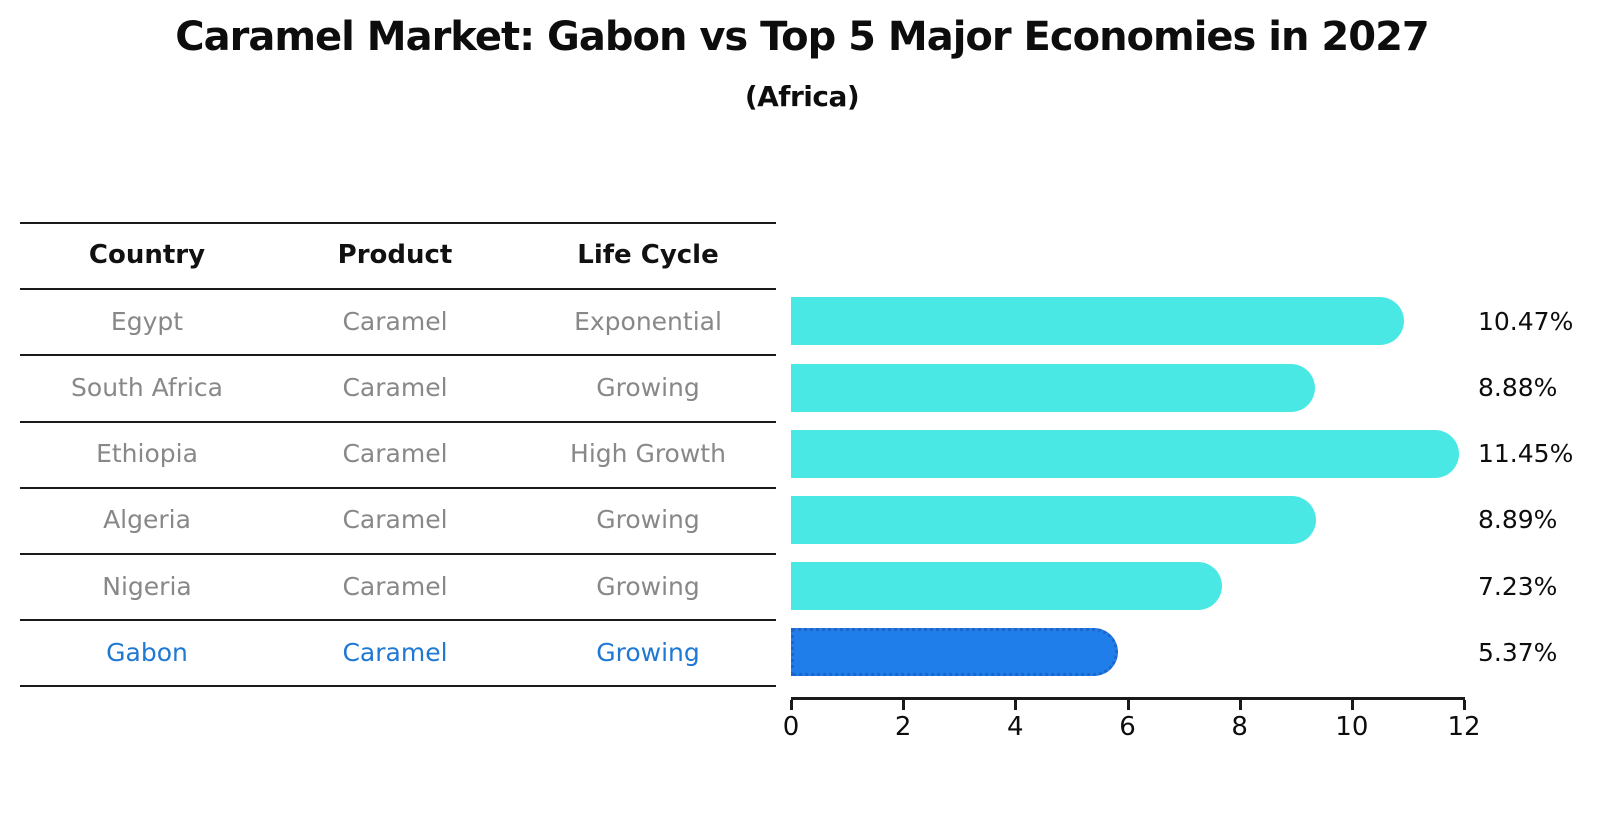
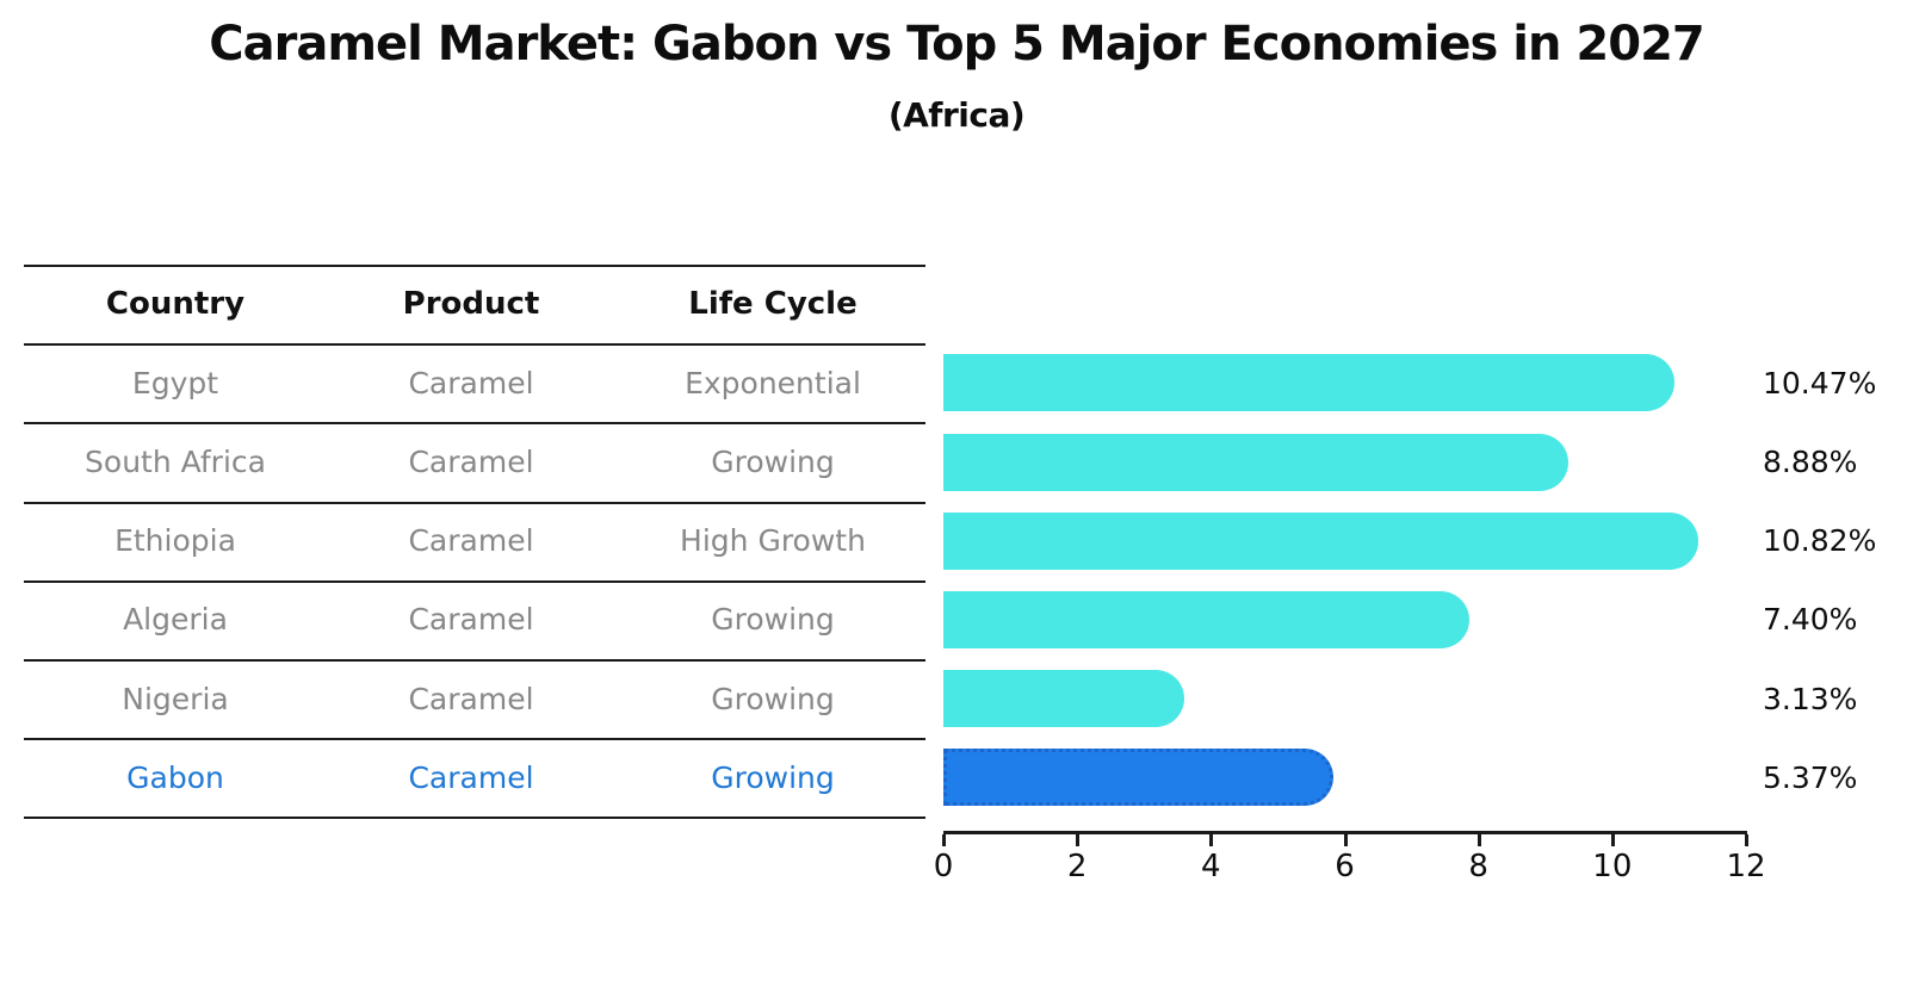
Ethiopia: 11.45% -> 10.82%
Algeria: 8.89% -> 7.40%
Nigeria: 7.23% -> 3.13%
